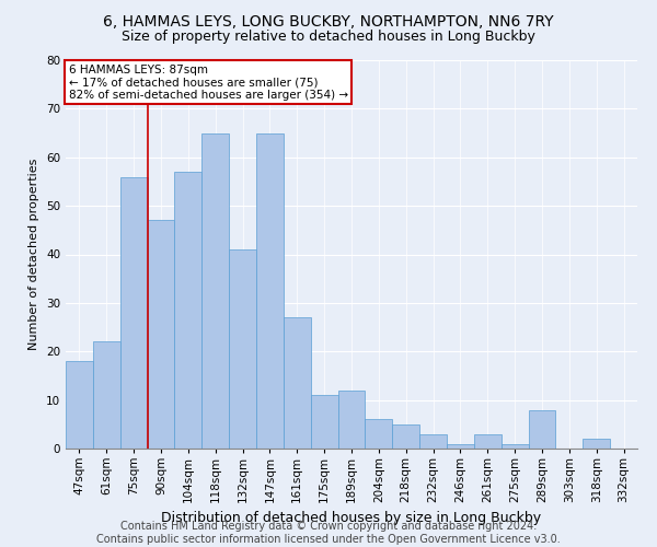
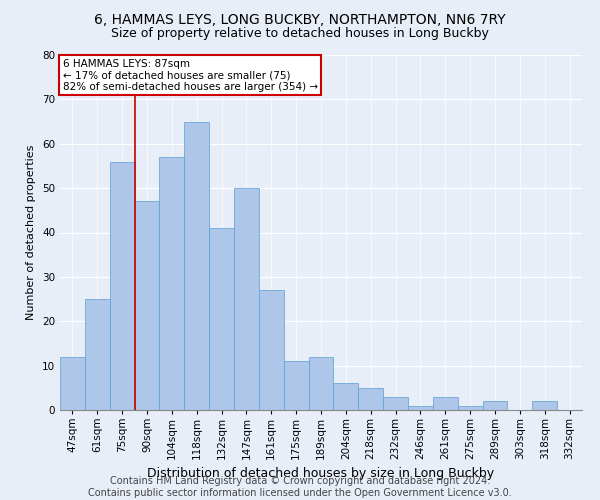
47sqm: 18 -> 12
61sqm: 22 -> 25
147sqm: 65 -> 50
289sqm: 8 -> 2
